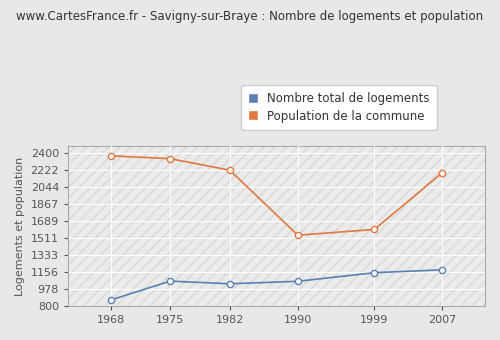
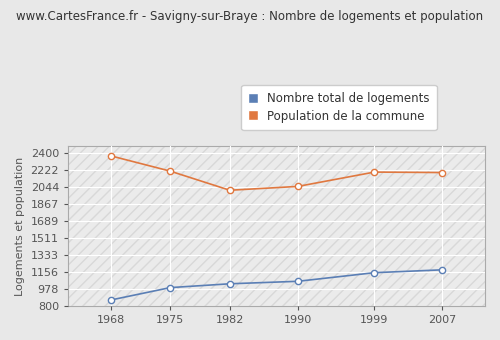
Nombre total de logements/1975: 1060 -> 990
Population de la commune/1975: 2340 -> 2210
Population de la commune/1982: 2220 -> 2010
Population de la commune/1990: 1540 -> 2050
Population de la commune/1999: 1600 -> 2200
